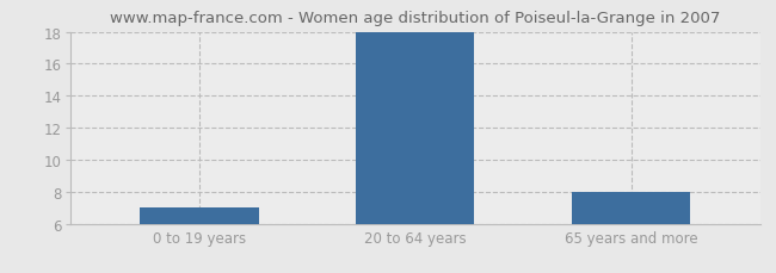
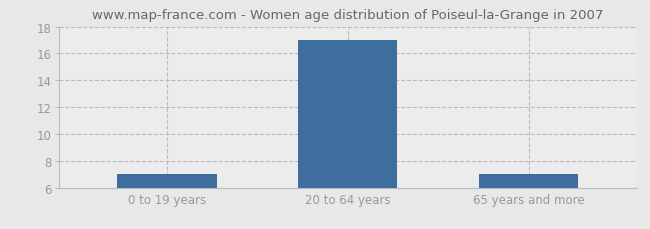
20 to 64 years: 18 -> 17
65 years and more: 8 -> 7
